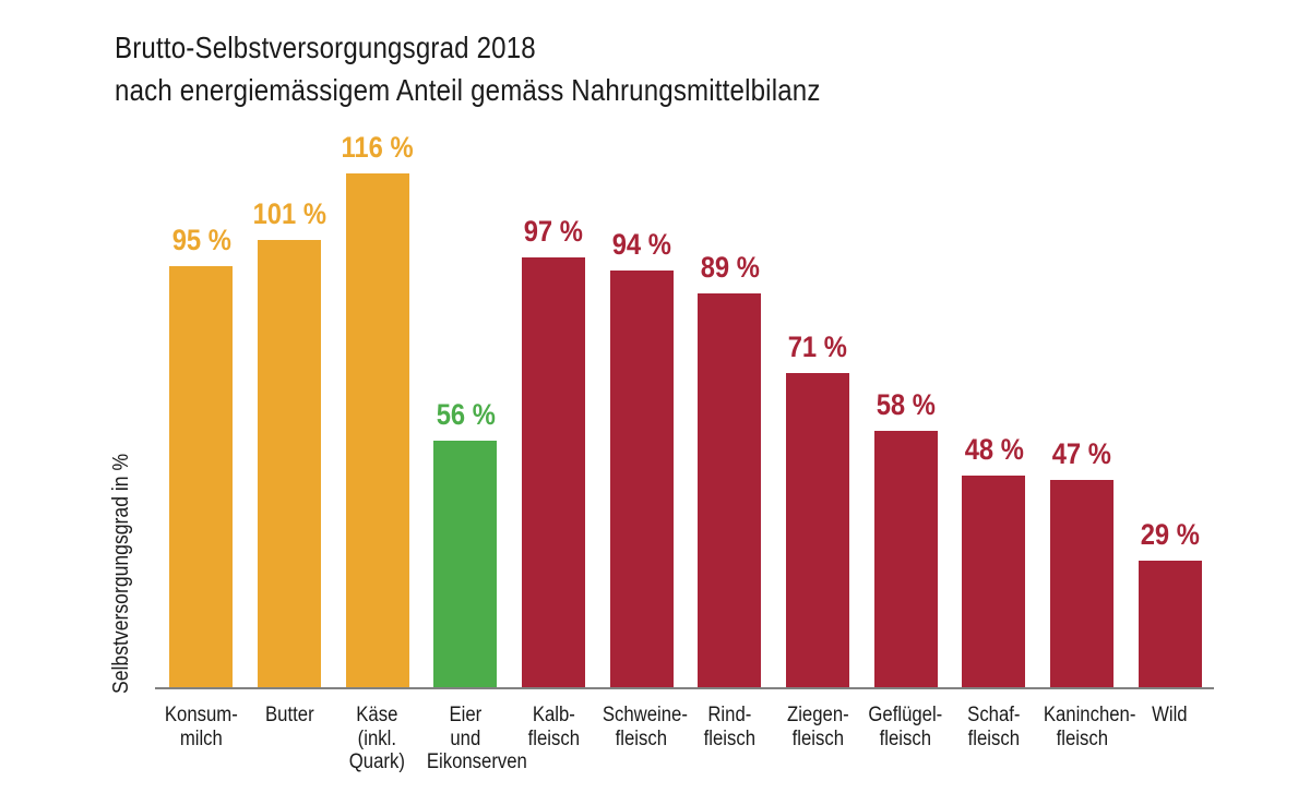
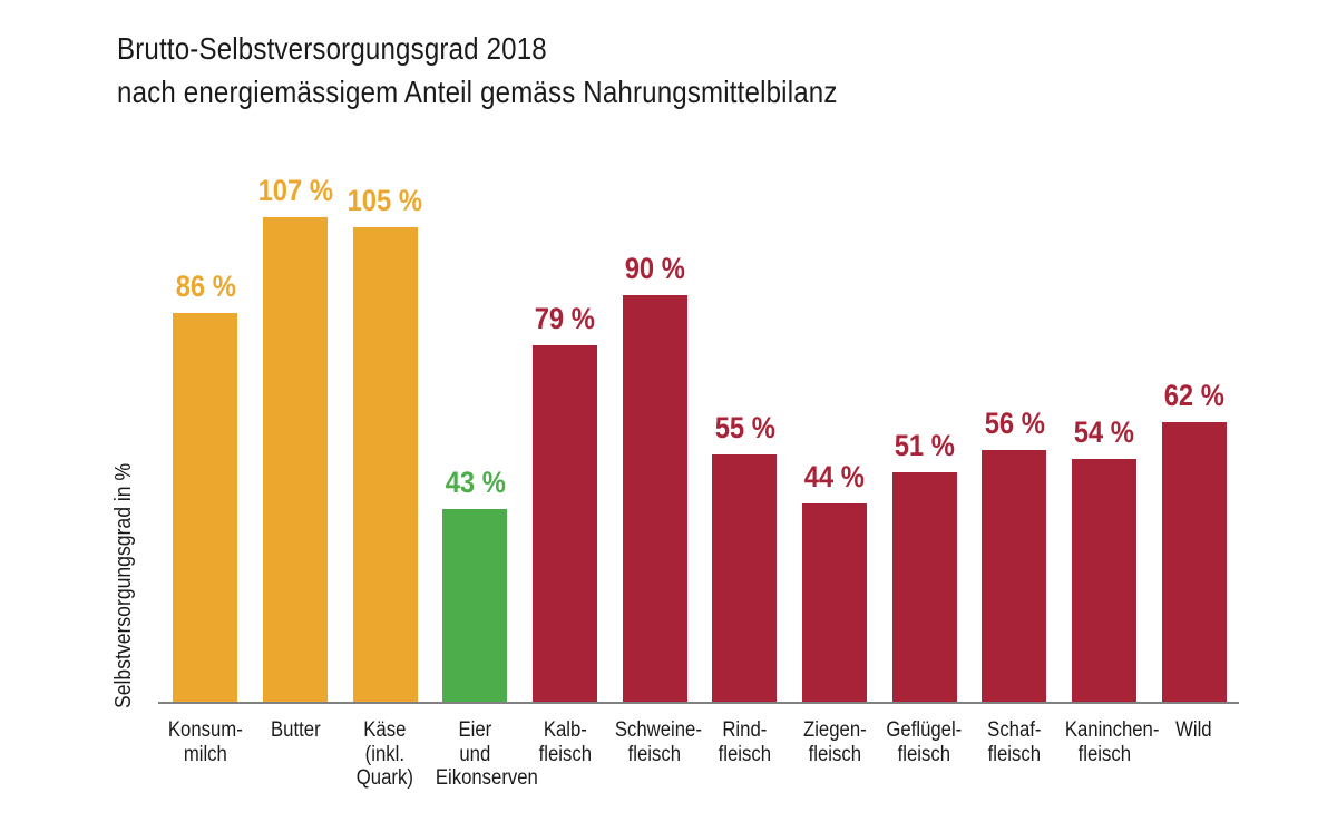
Konsum- milch: 95 -> 86
Butter: 101 -> 107
Käse (inkl. Quark): 116 -> 105
Eier und Eikonserven: 56 -> 43
Kalb- fleisch: 97 -> 79
Schweine- fleisch: 94 -> 90
Rind- fleisch: 89 -> 55
Ziegen- fleisch: 71 -> 44
Geflügel- fleisch: 58 -> 51
Schaf- fleisch: 48 -> 56
Kaninchen- fleisch: 47 -> 54
Wild: 29 -> 62
